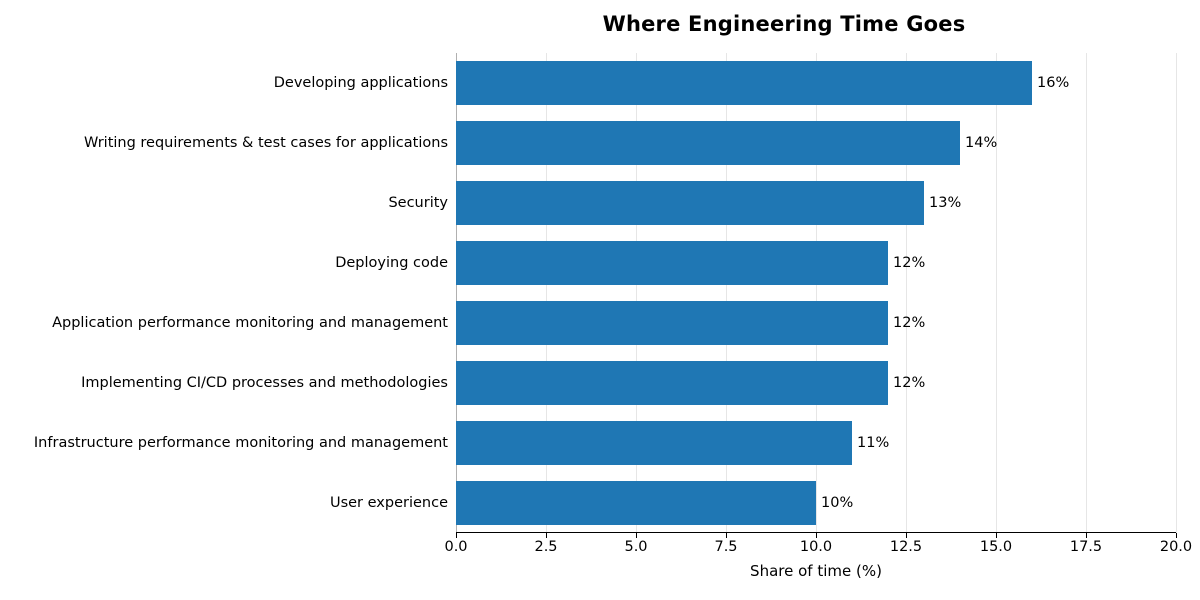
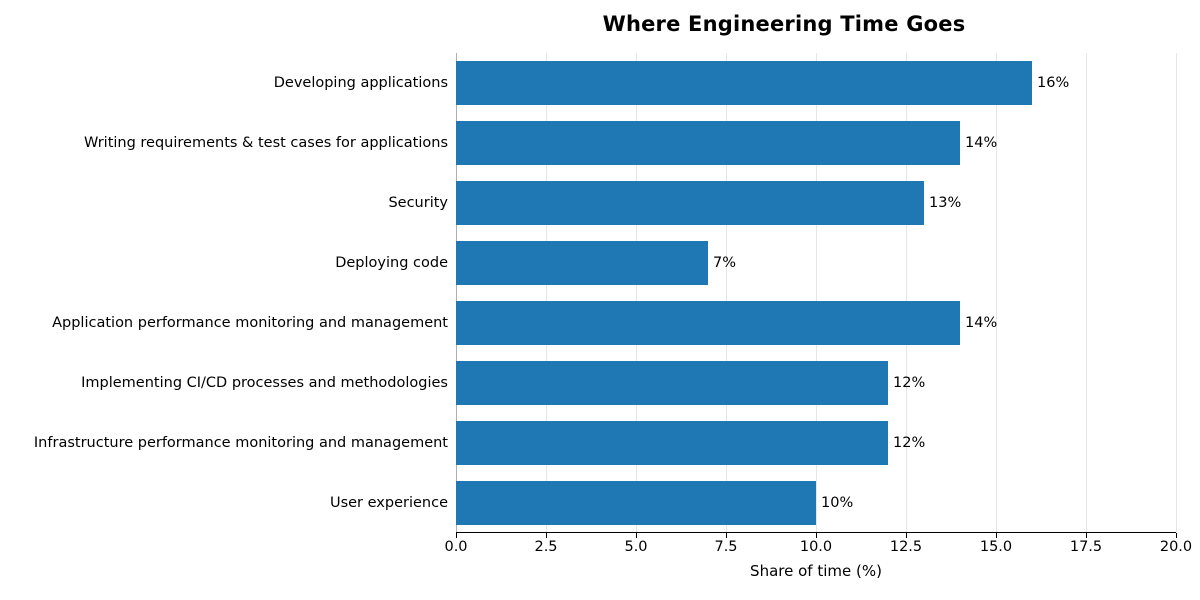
Deploying code: 12% -> 7%
Application performance monitoring and management: 12% -> 14%
Infrastructure performance monitoring and management: 11% -> 12%
